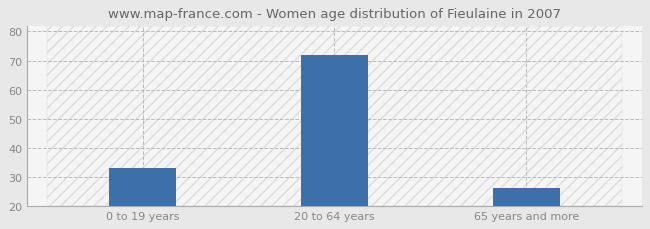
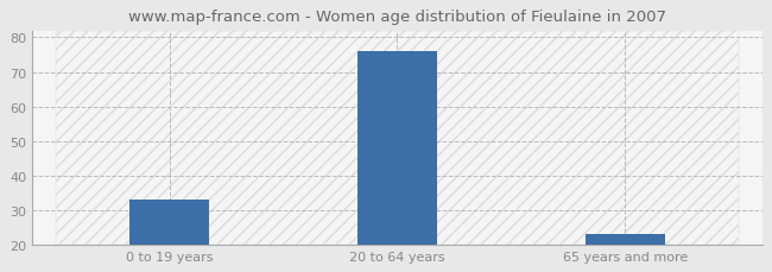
20 to 64 years: 72 -> 76
65 years and more: 26 -> 23
